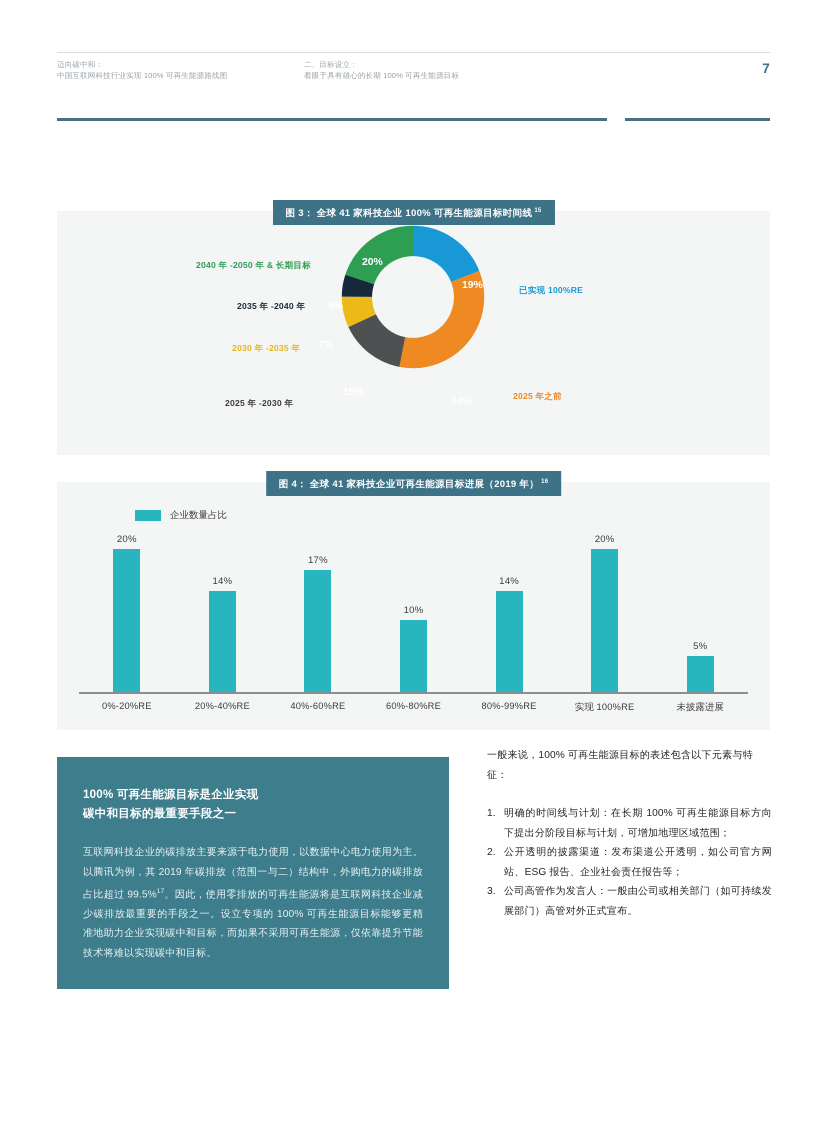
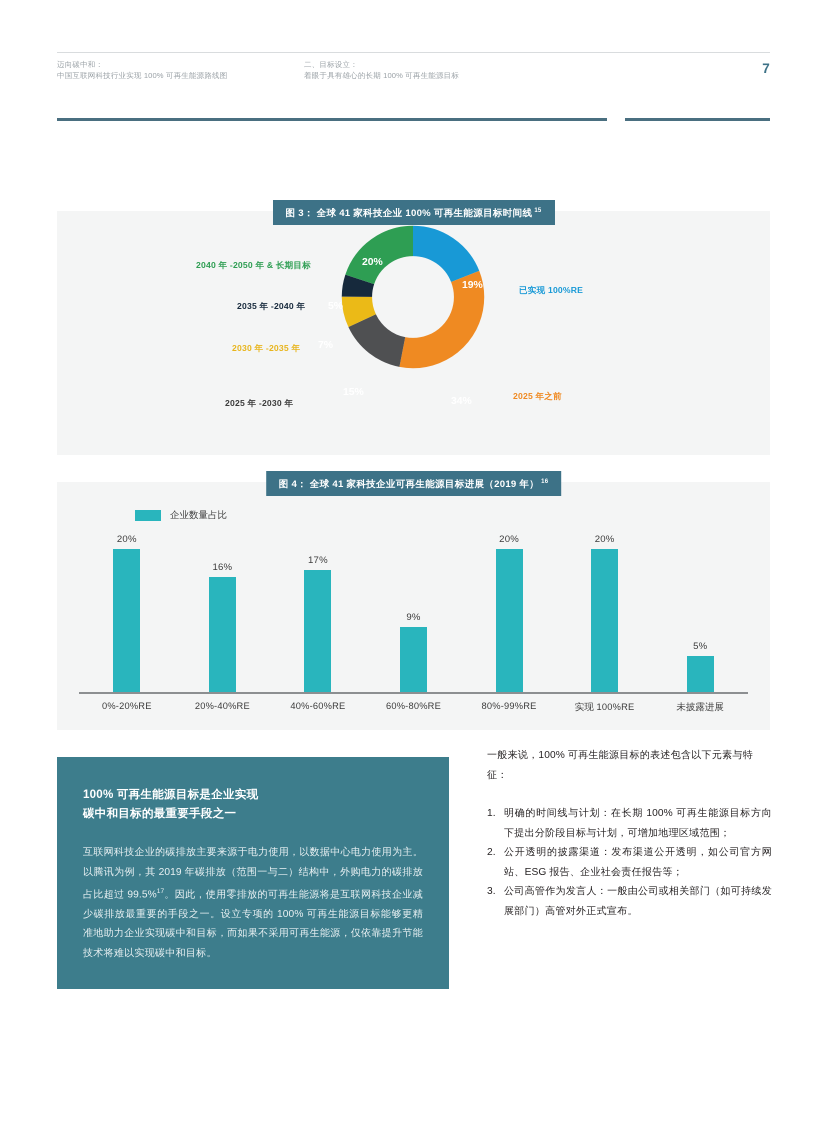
图 4： 全球 41 家科技企业可再生能源目标进展（2019 年）/20%-40%RE: 14% -> 16%
图 4： 全球 41 家科技企业可再生能源目标进展（2019 年）/60%-80%RE: 10% -> 9%
图 4： 全球 41 家科技企业可再生能源目标进展（2019 年）/80%-99%RE: 14% -> 20%
